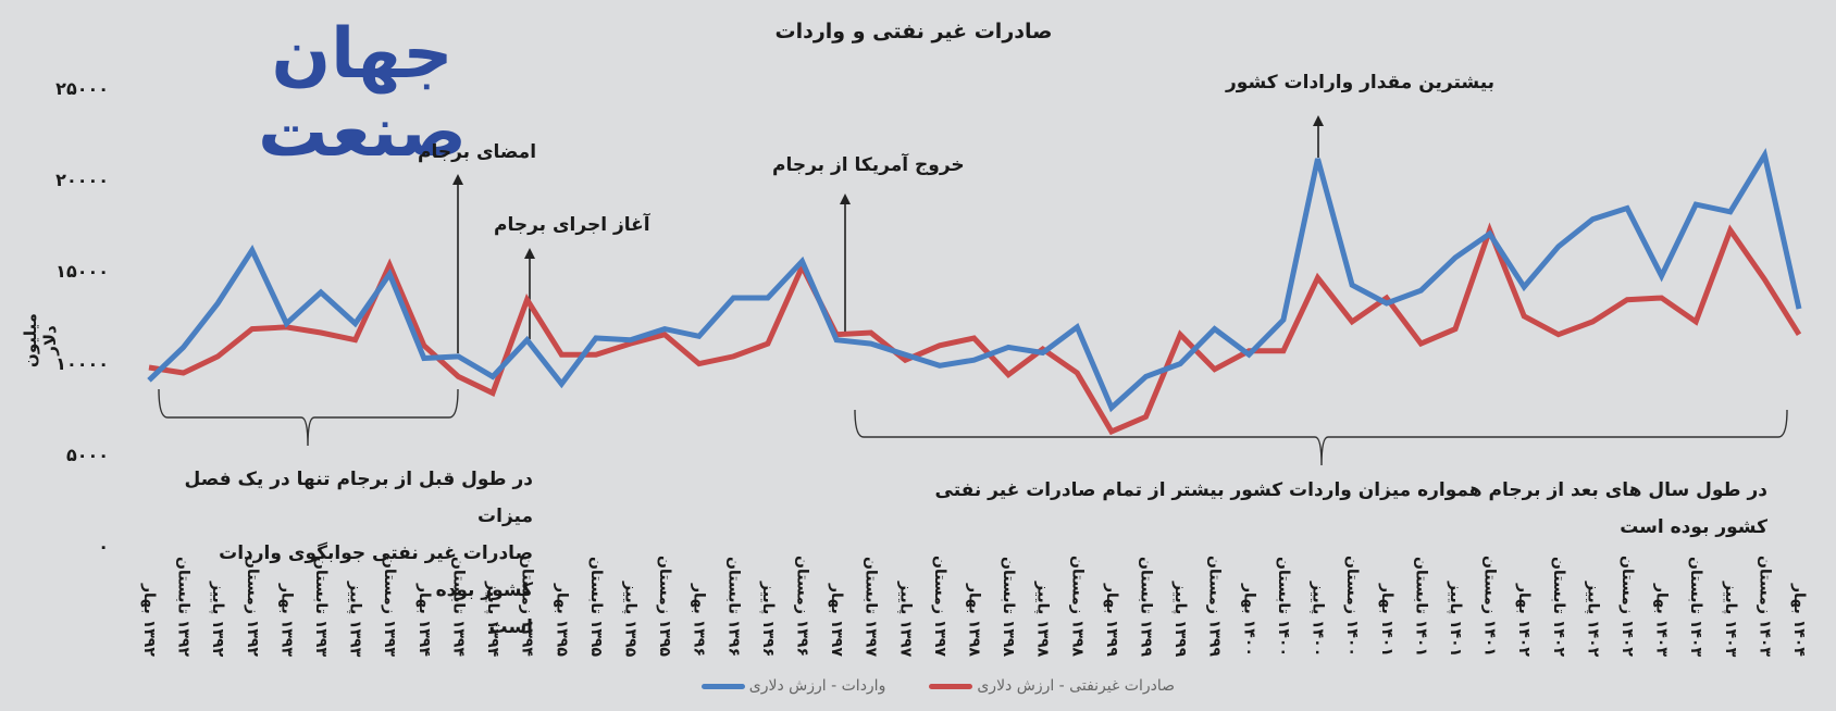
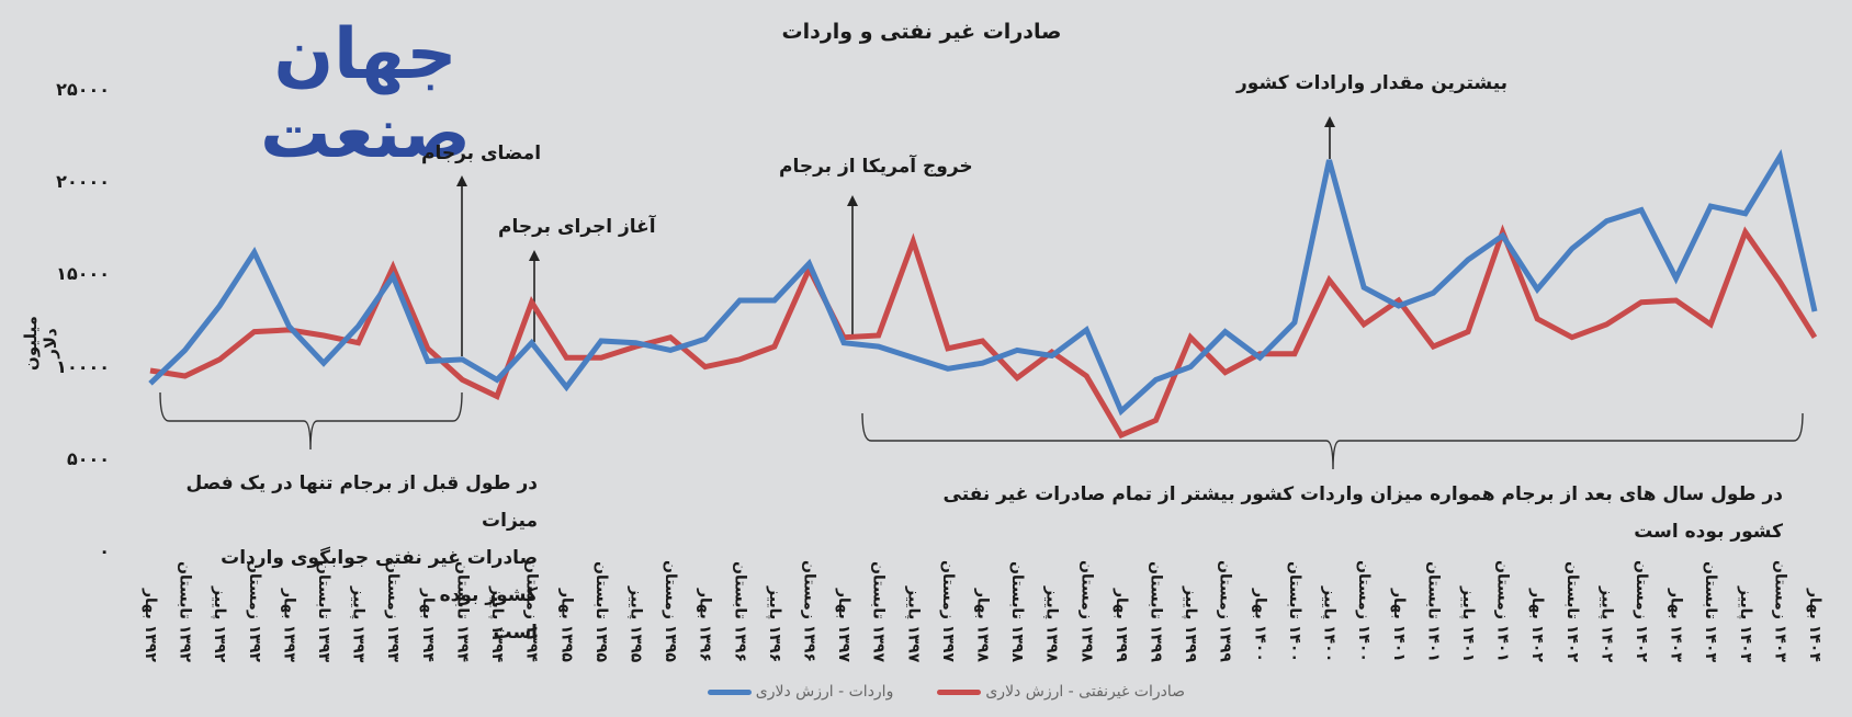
واردات - ارزش دلاری/۱۳۹۳ تابستان: 13900 -> 10200
واردات - ارزش دلاری/۱۳۹۵ زمستان: 11900 -> 10900
صادرات غیرنفتی - ارزش دلاری/۱۳۹۷ پاییز: 10200 -> 16800
